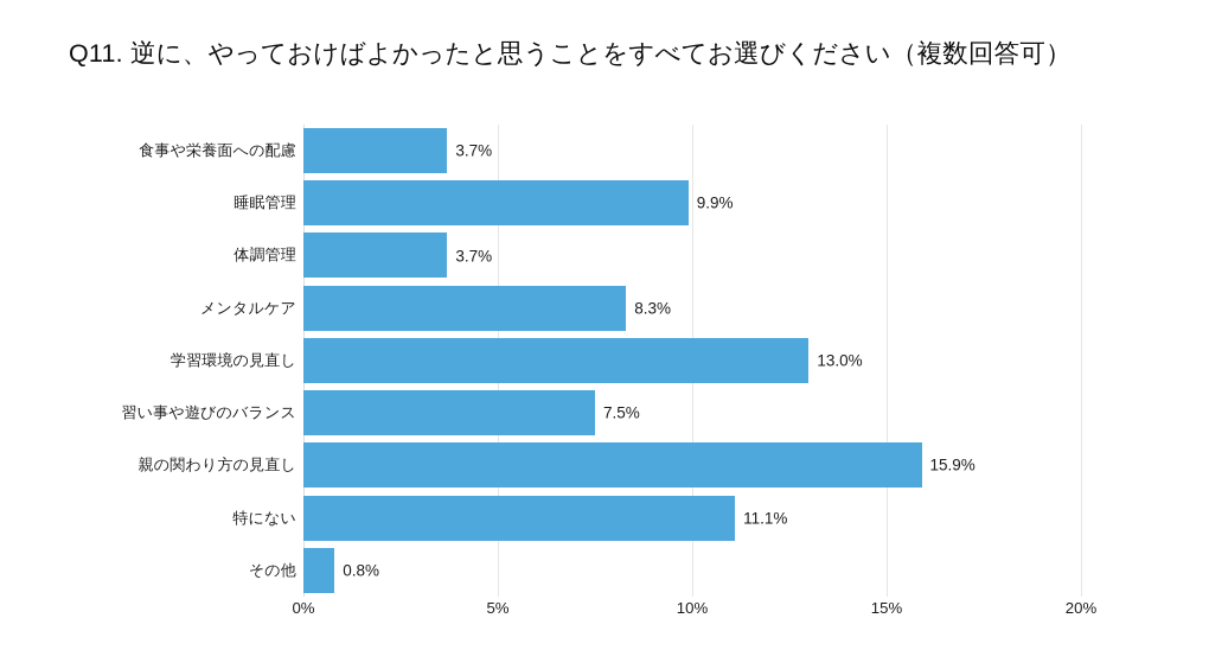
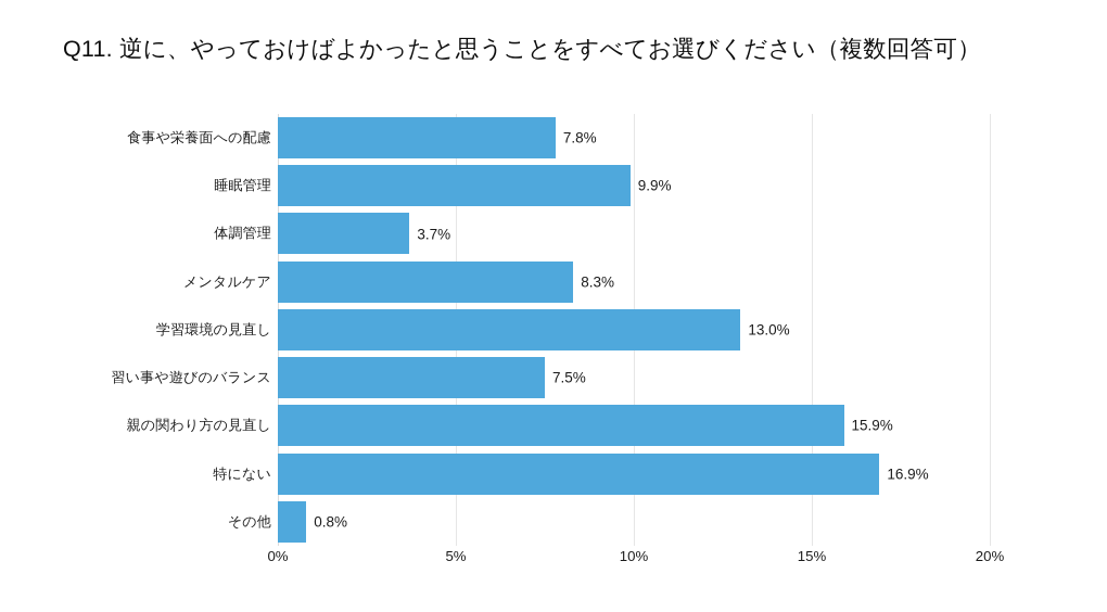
食事や栄養面への配慮: 3.7% -> 7.8%
特にない: 11.1% -> 16.9%
